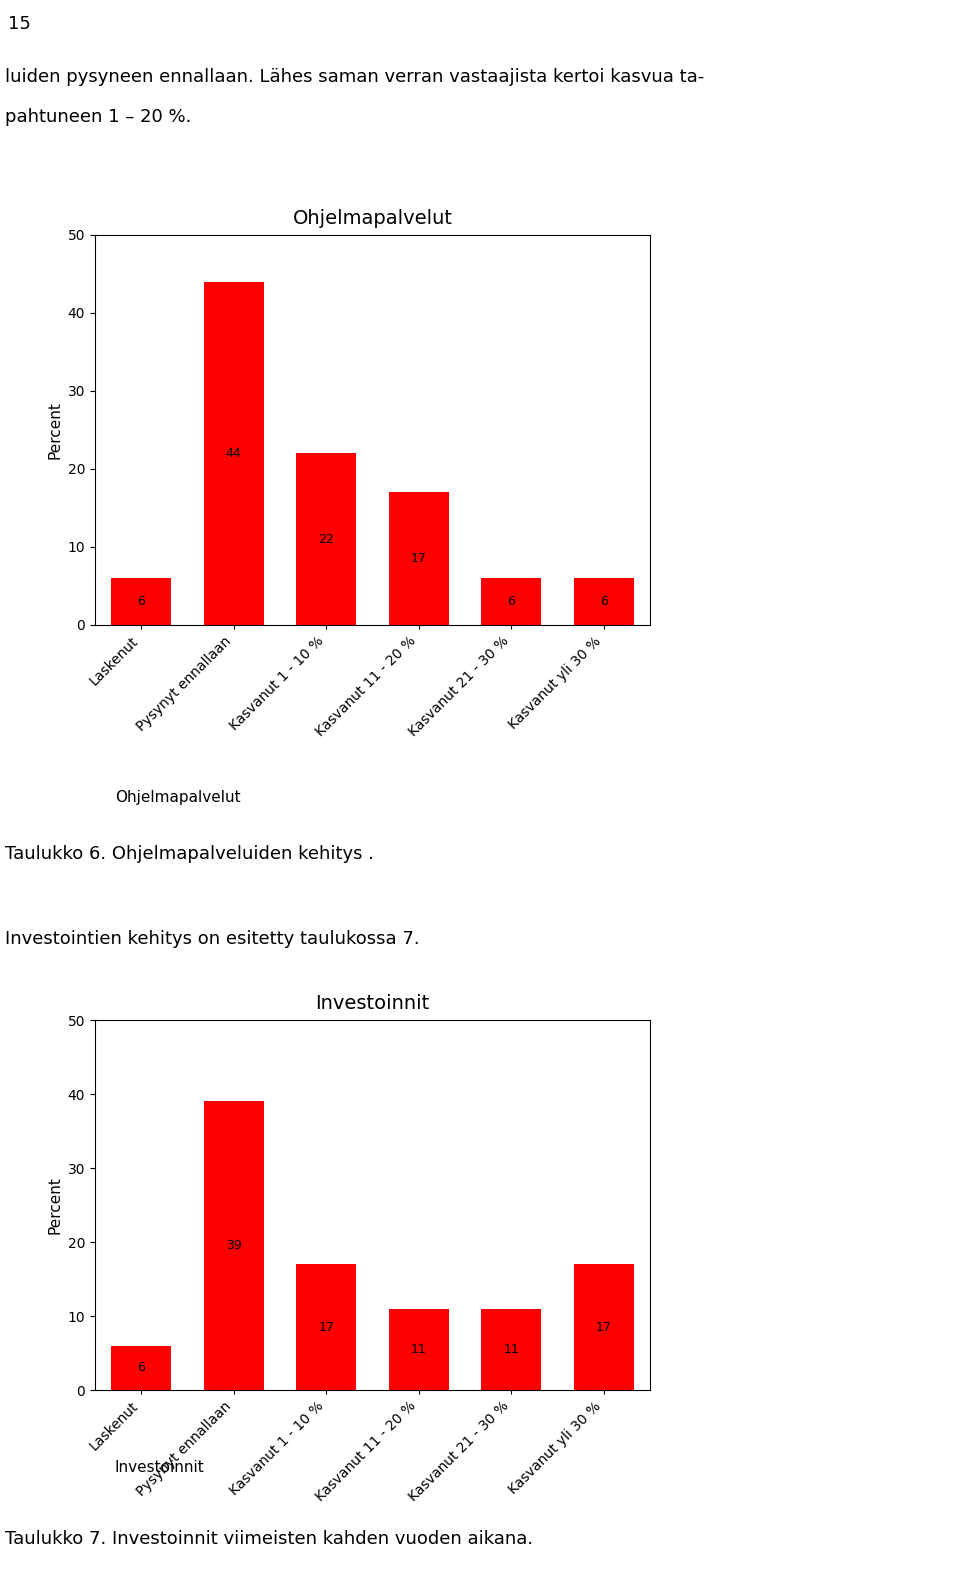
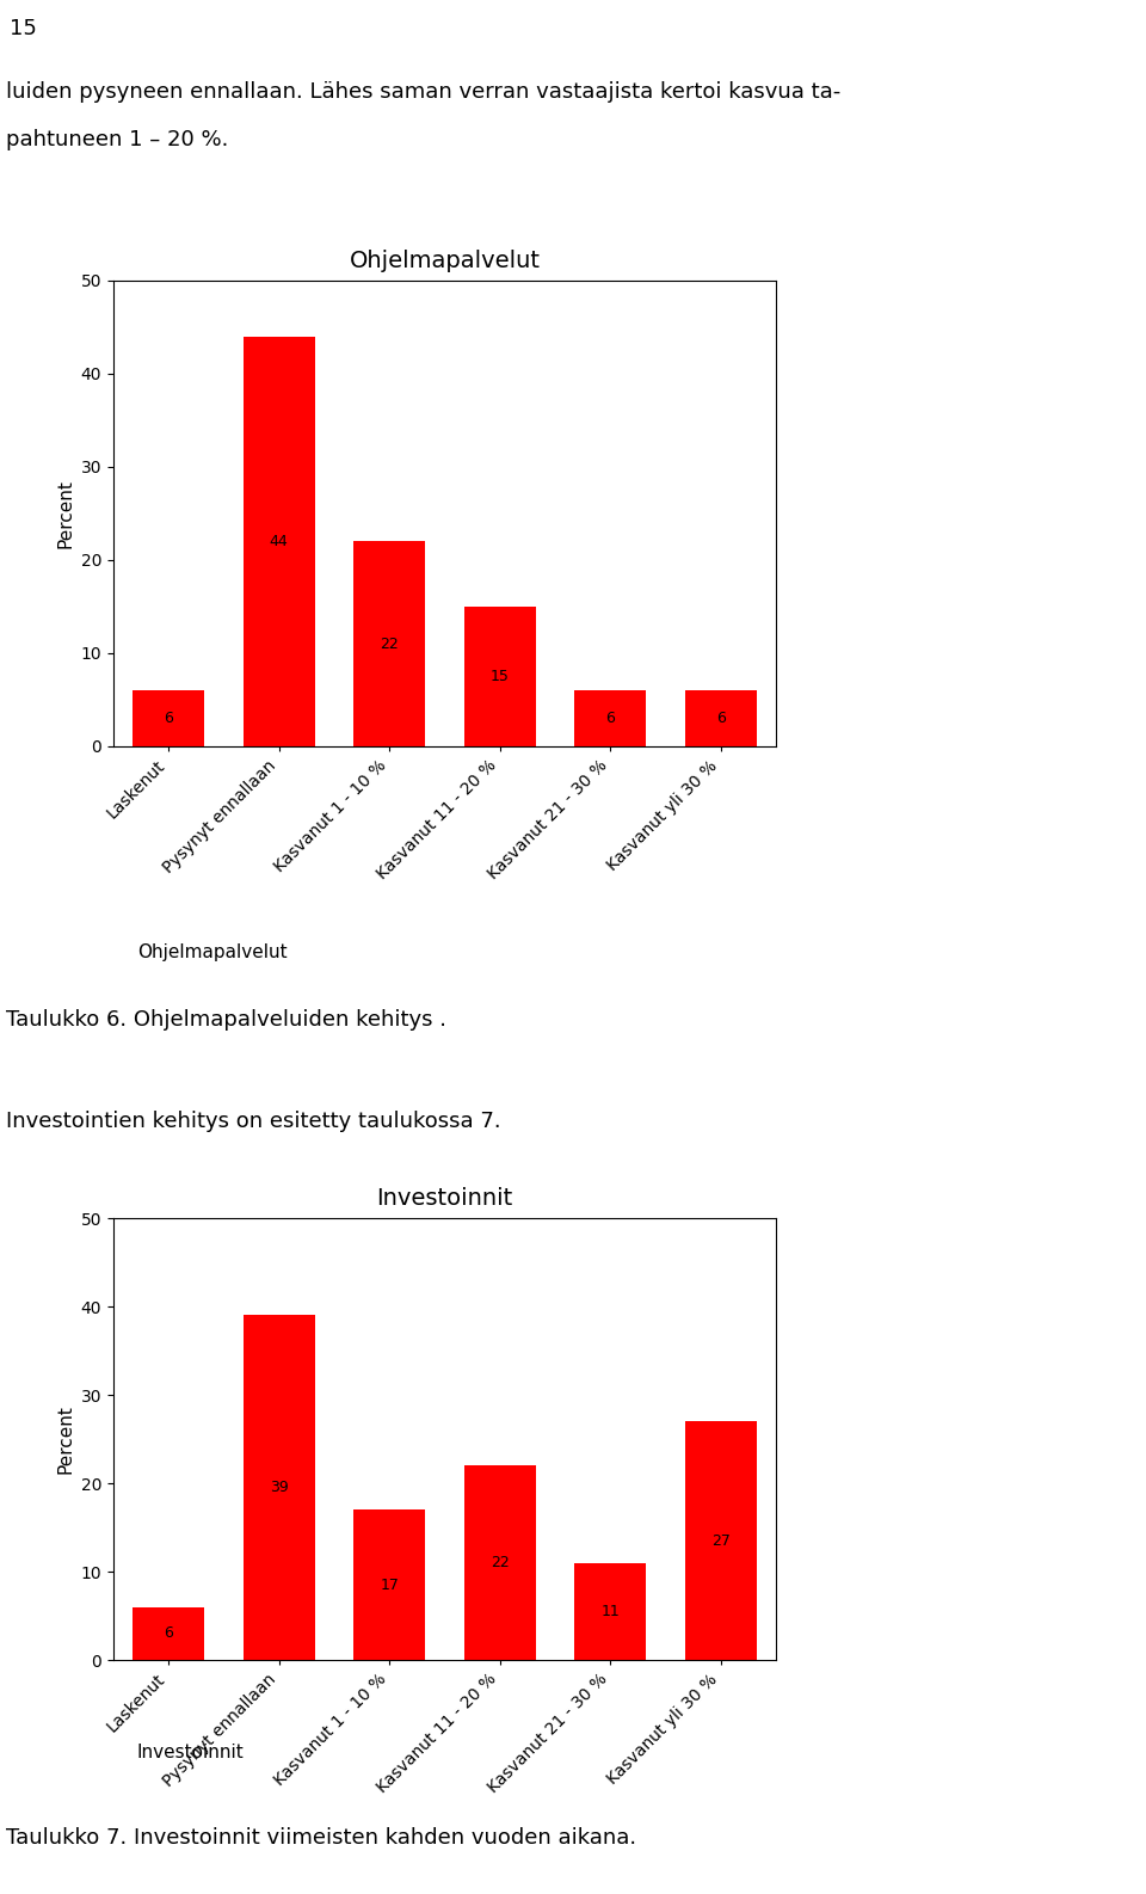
Ohjelmapalvelut/Kasvanut 11 - 20 %: 17 -> 15
Investoinnit/Kasvanut 11 - 20 %: 11 -> 22
Investoinnit/Kasvanut yli 30 %: 17 -> 27
